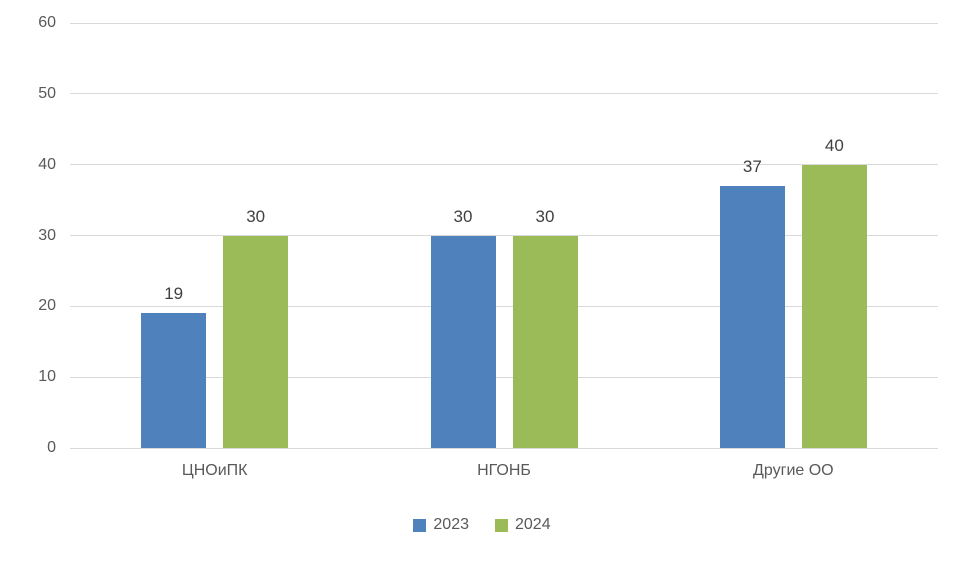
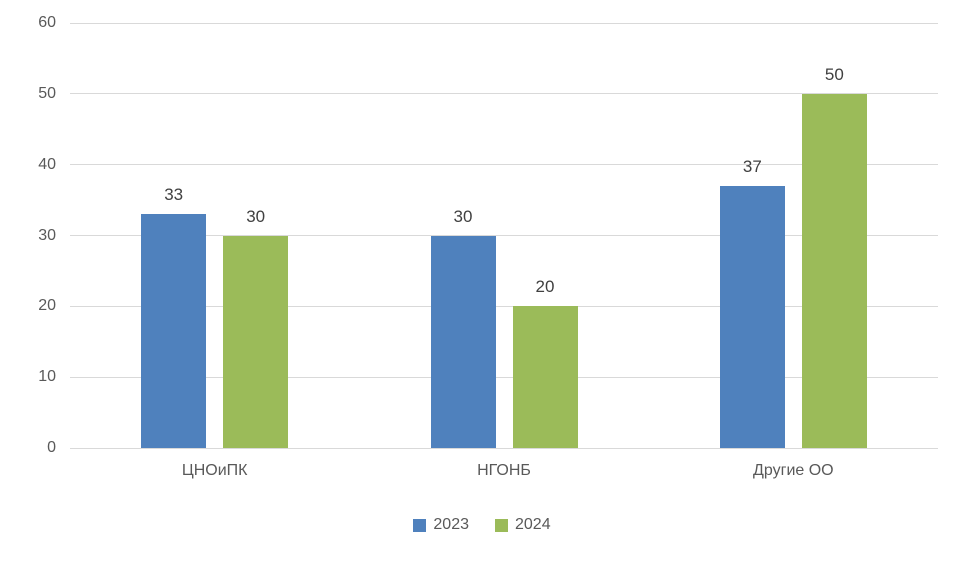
2023/ЦНОиПК: 19 -> 33
2024/НГОНБ: 30 -> 20
2024/Другие ОО: 40 -> 50
